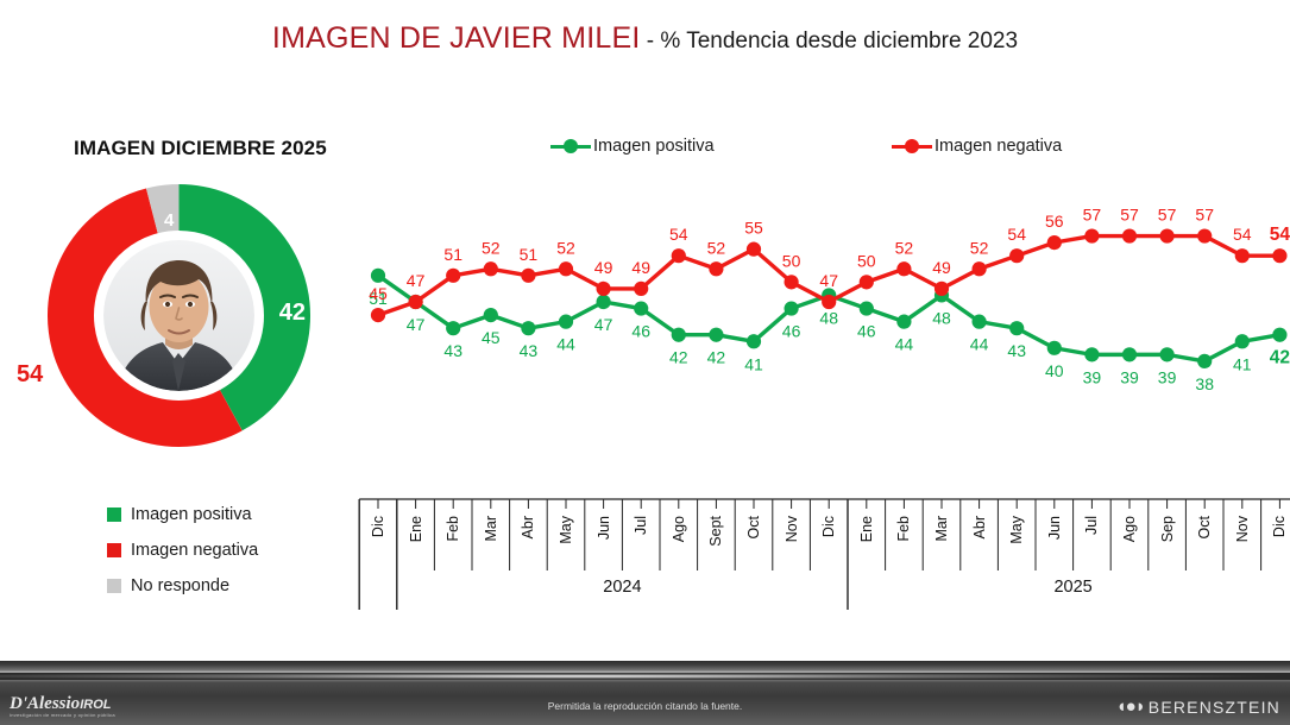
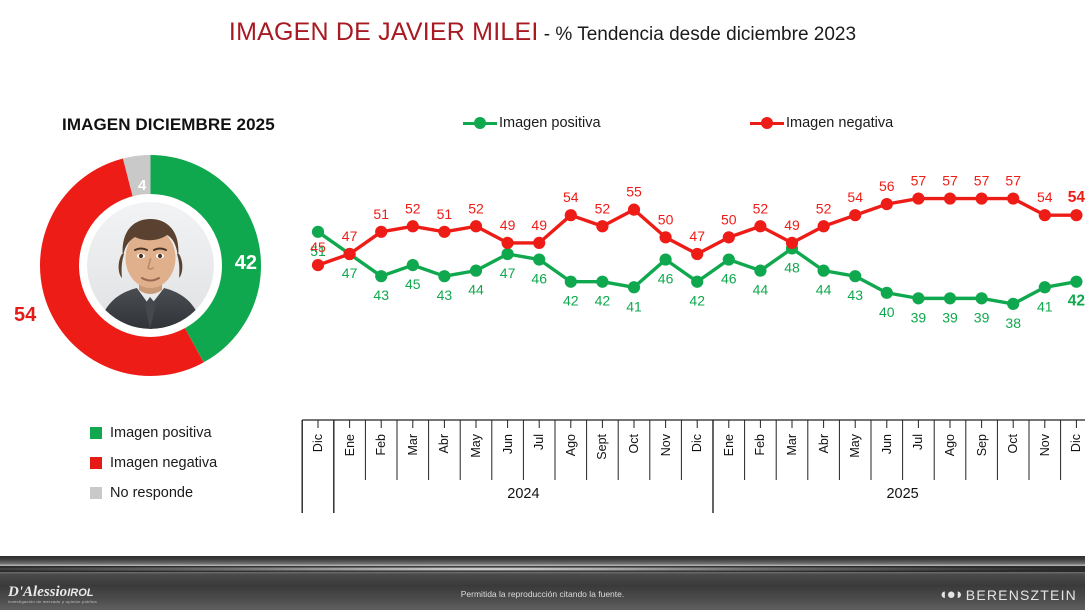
Imagen positiva/Dic 2024: 48 -> 42
